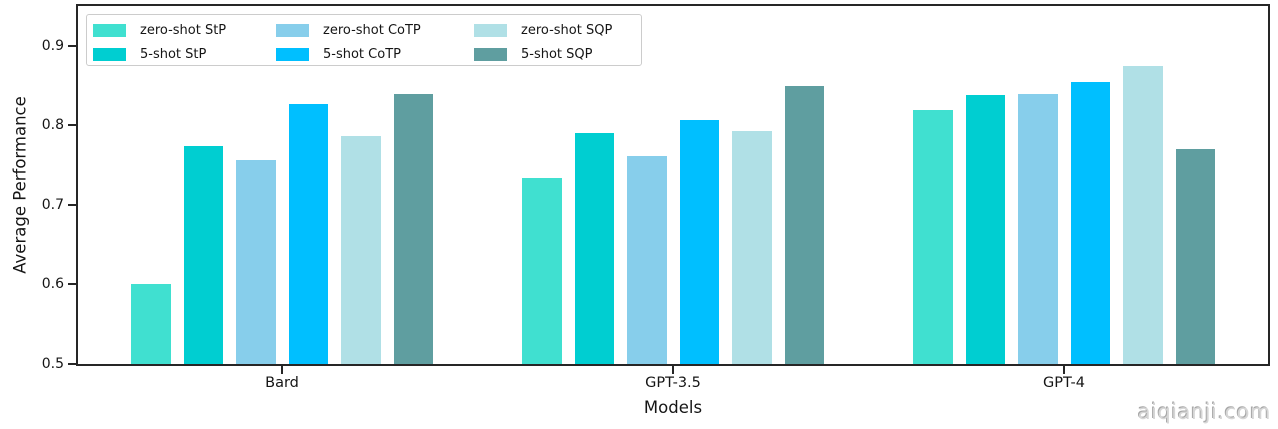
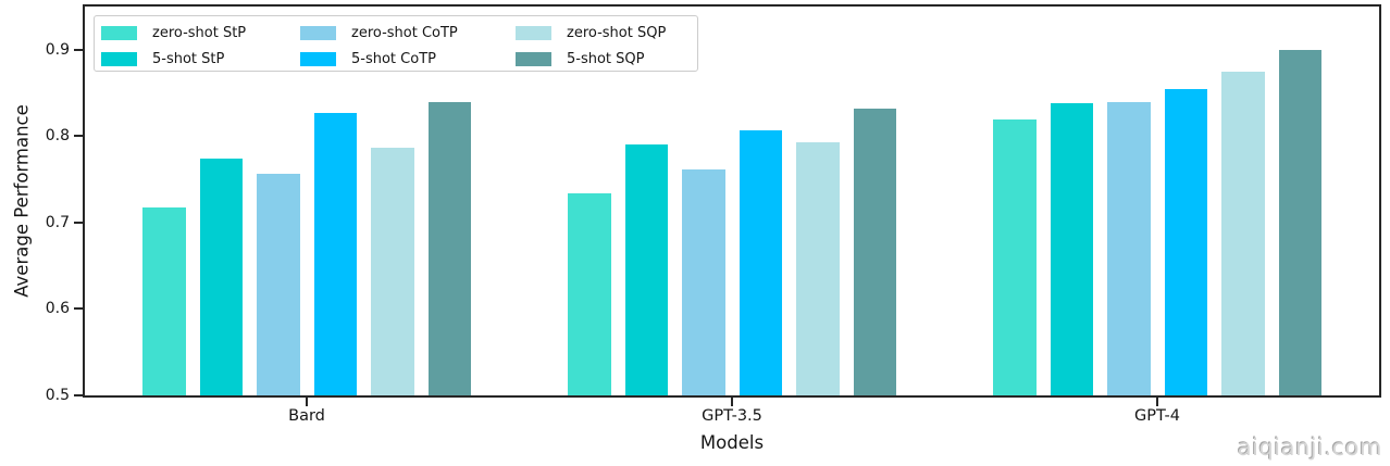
zero-shot StP/Bard: 0.60 -> 0.72
5-shot SQP/GPT-3.5: 0.85 -> 0.83
5-shot SQP/GPT-4: 0.77 -> 0.90
